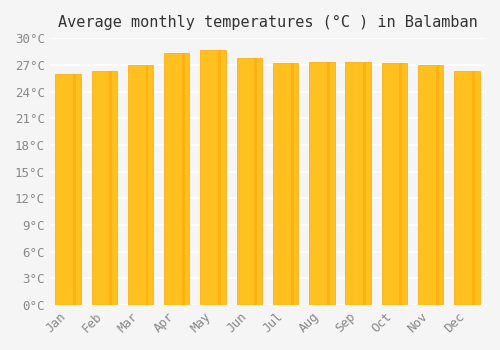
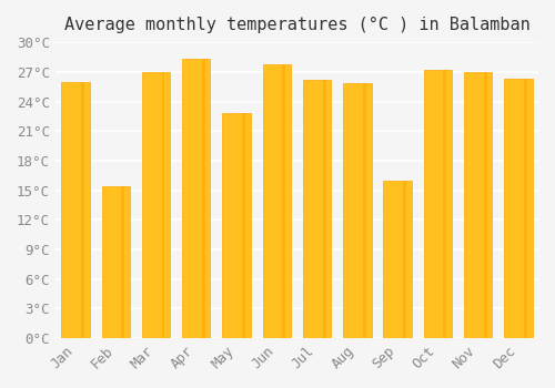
Feb: 26.3°C -> 15.4°C
May: 28.7°C -> 22.8°C
Jul: 27.2°C -> 26.2°C
Aug: 27.3°C -> 25.8°C
Sep: 27.3°C -> 16.0°C
